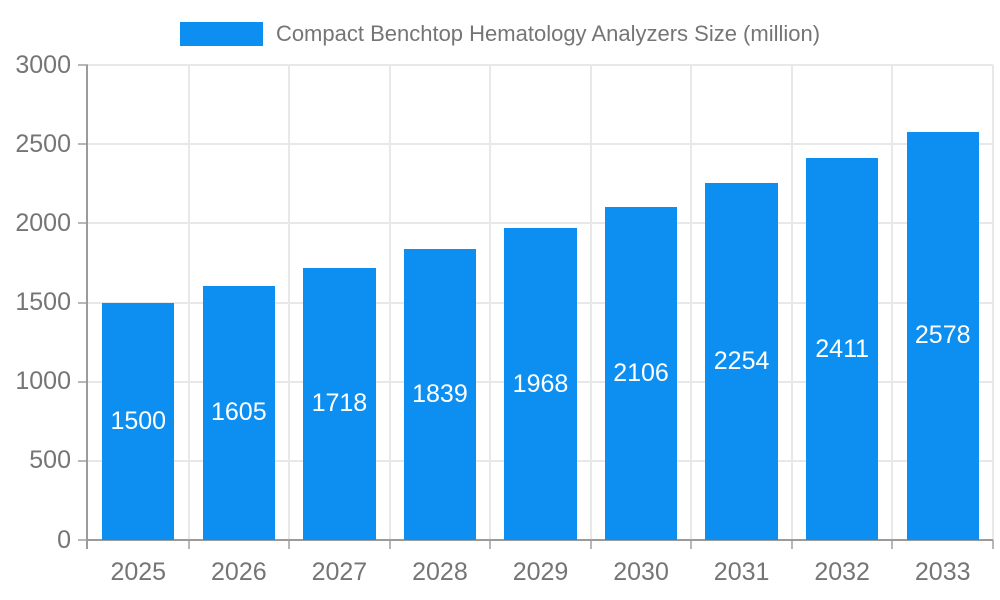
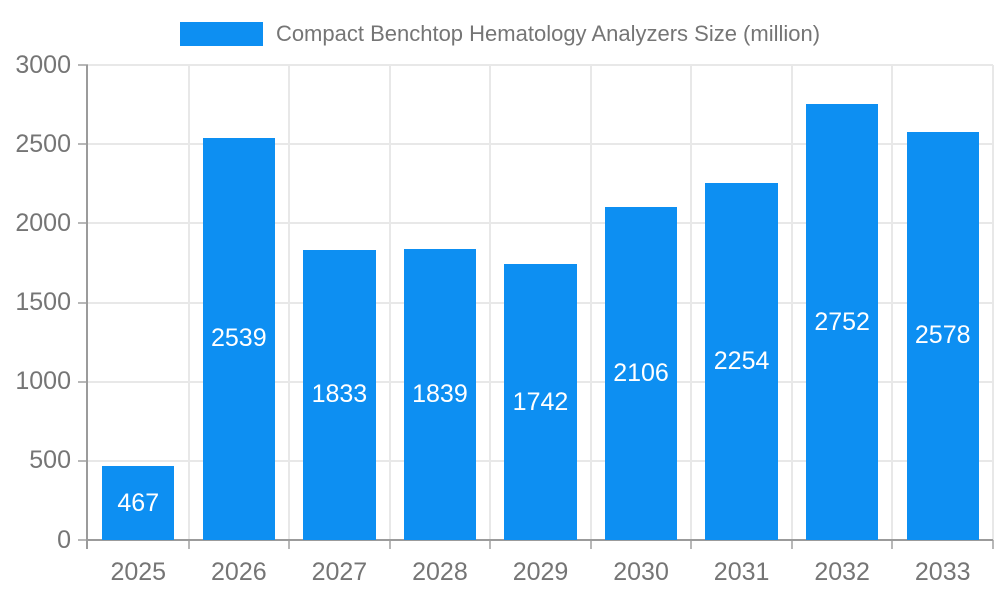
2025: 1500 -> 467
2026: 1605 -> 2539
2027: 1718 -> 1833
2029: 1968 -> 1742
2032: 2411 -> 2752
